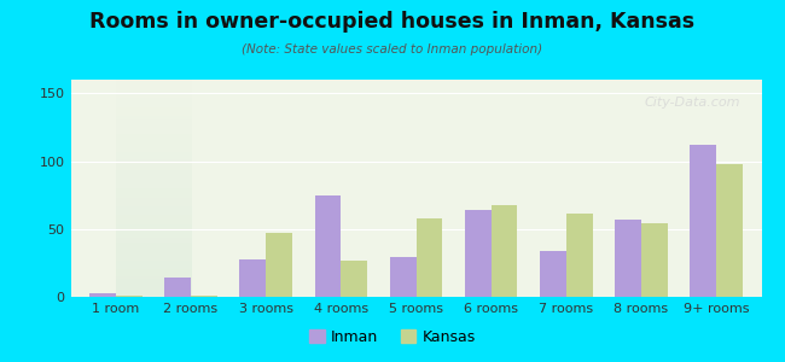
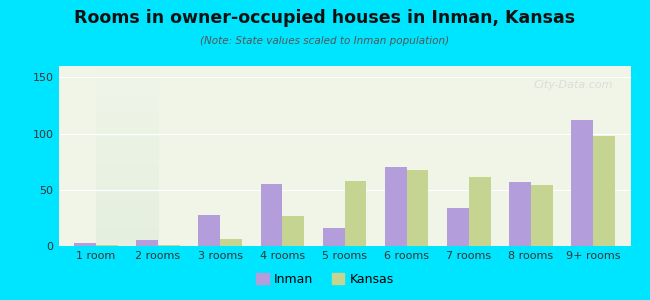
Inman/2 rooms: 14 -> 5
Kansas/3 rooms: 47 -> 6
Inman/4 rooms: 75 -> 55
Inman/5 rooms: 29 -> 16
Inman/6 rooms: 64 -> 70
